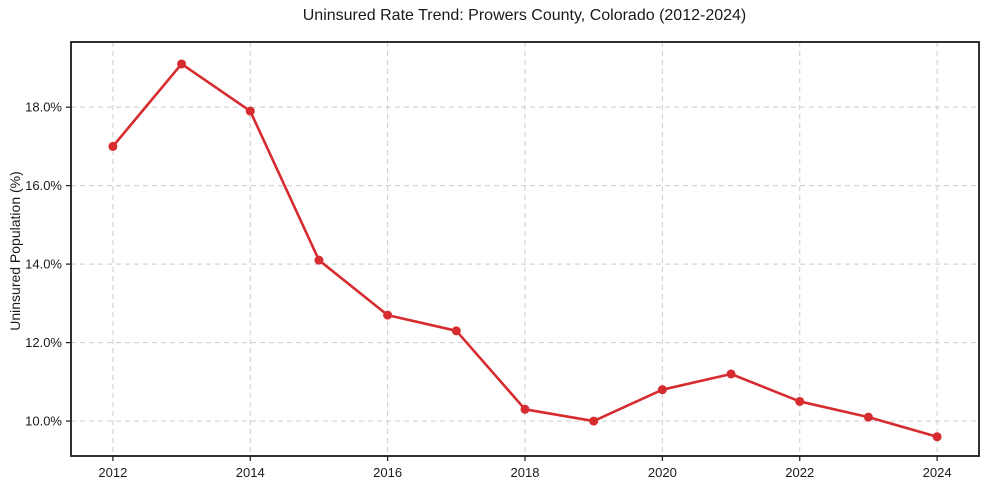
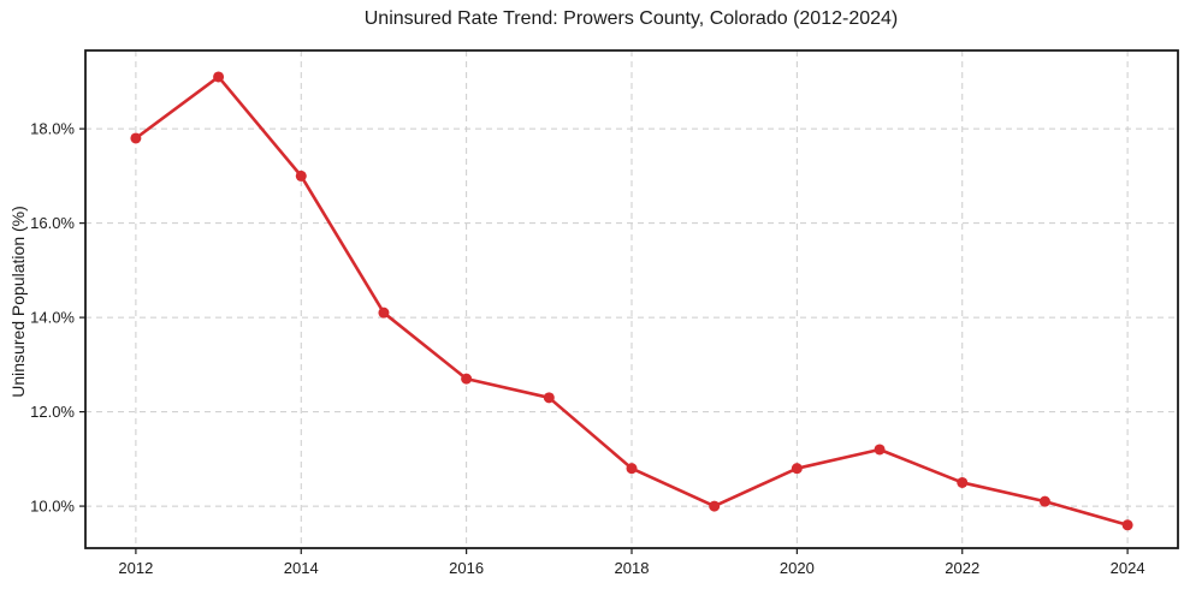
2012: 17.0% -> 17.8%
2014: 17.9% -> 17.0%
2018: 10.3% -> 10.8%
